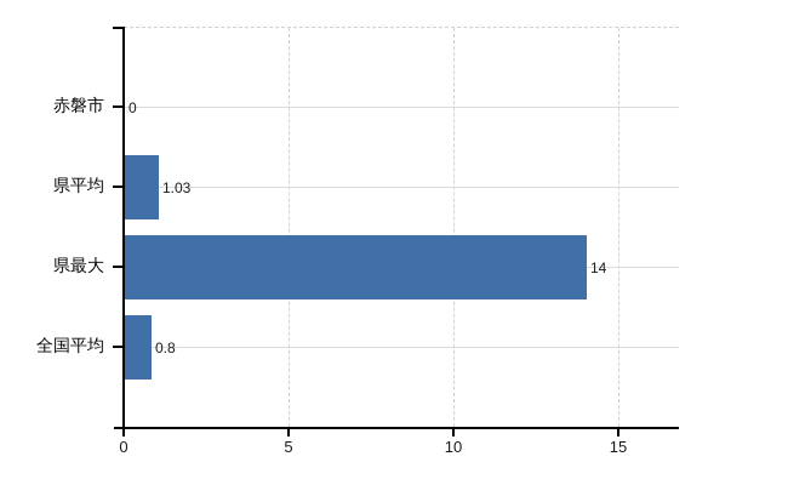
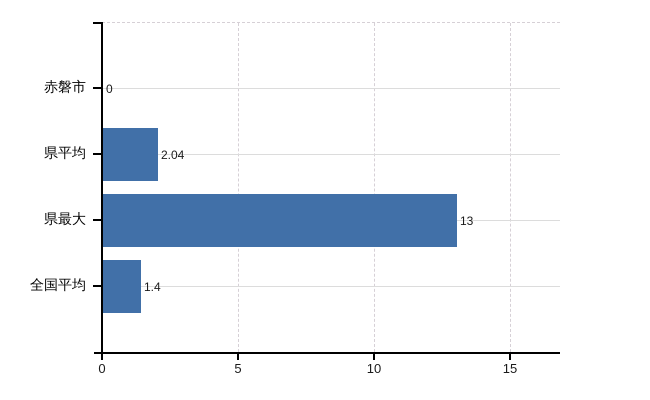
県平均: 1.03 -> 2.04
県最大: 14 -> 13
全国平均: 0.8 -> 1.4
